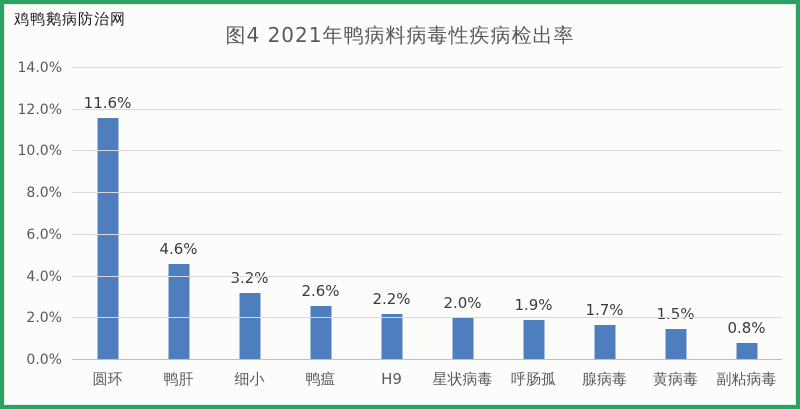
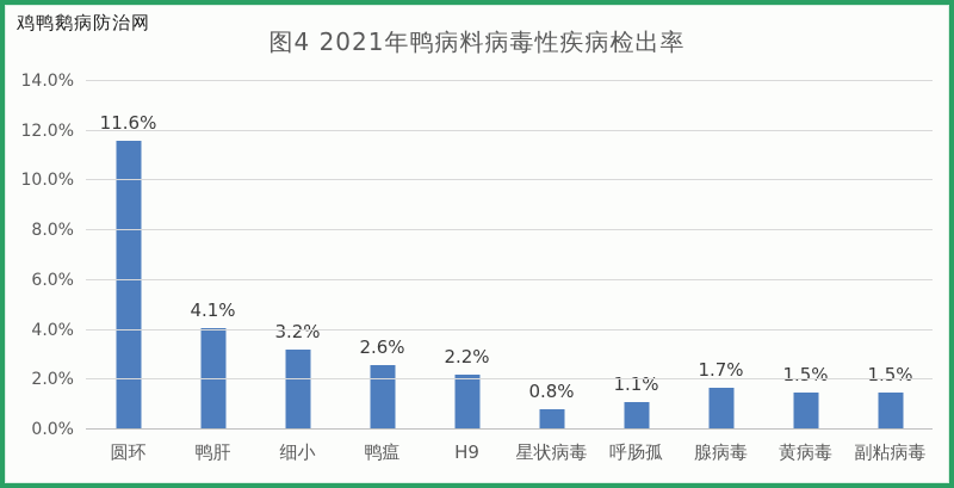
鸭肝: 4.6% -> 4.1%
星状病毒: 2.0% -> 0.8%
呼肠孤: 1.9% -> 1.1%
副粘病毒: 0.8% -> 1.5%
